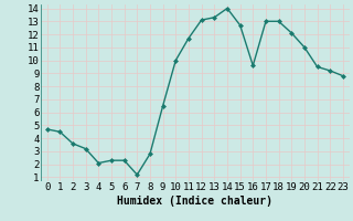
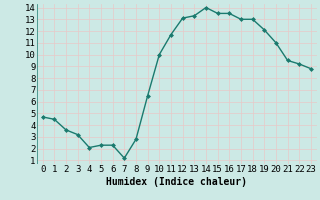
15: 12.7 -> 13.5
16: 9.6 -> 13.5
